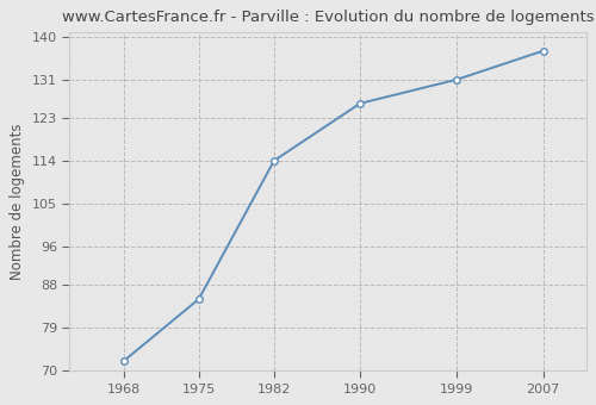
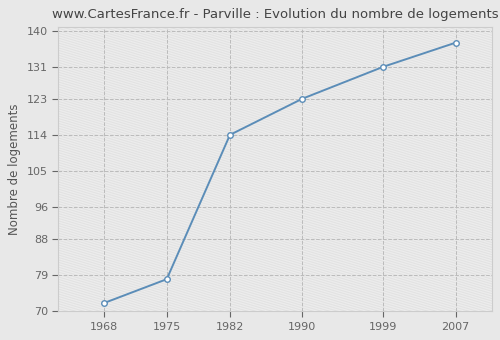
1975: 85 -> 78
1990: 126 -> 123
